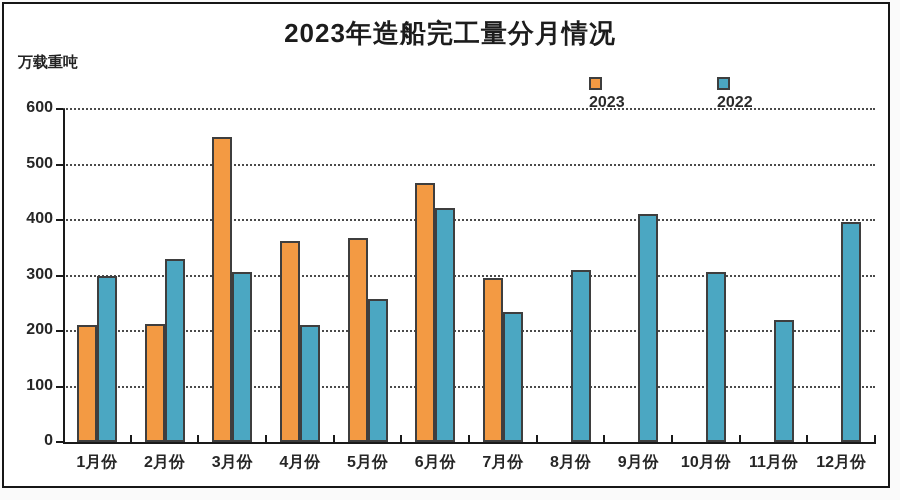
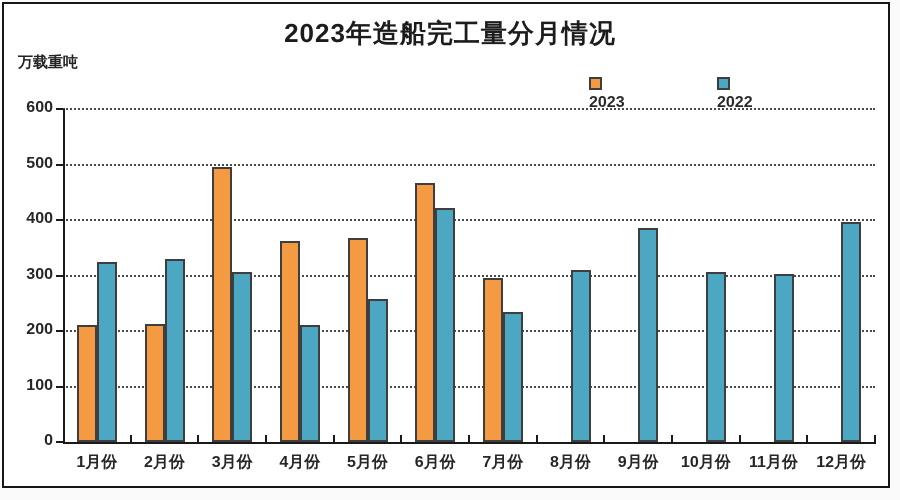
2022/1月份: 300 -> 320
2023/3月份: 550 -> 500
2022/9月份: 410 -> 390
2022/11月份: 220 -> 300
